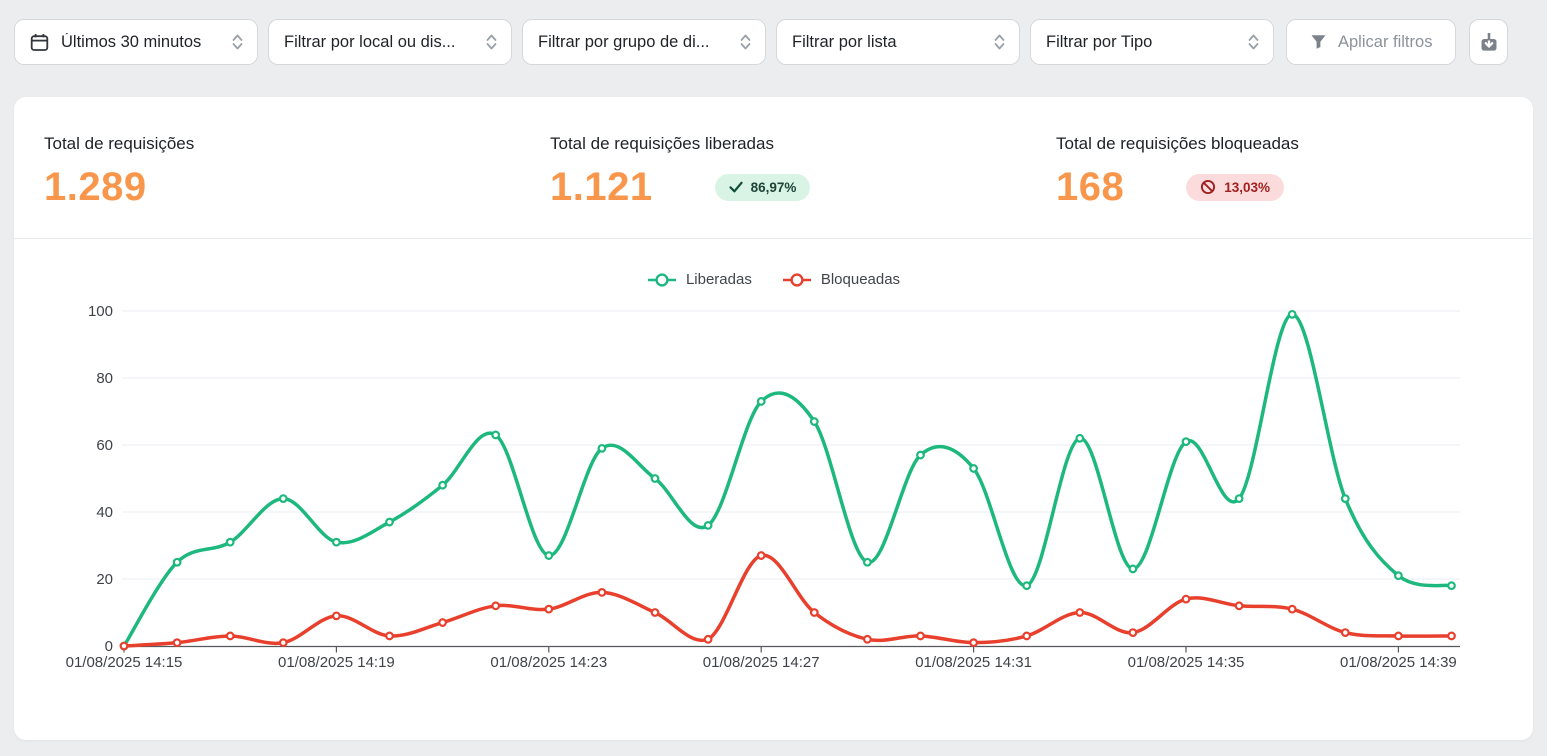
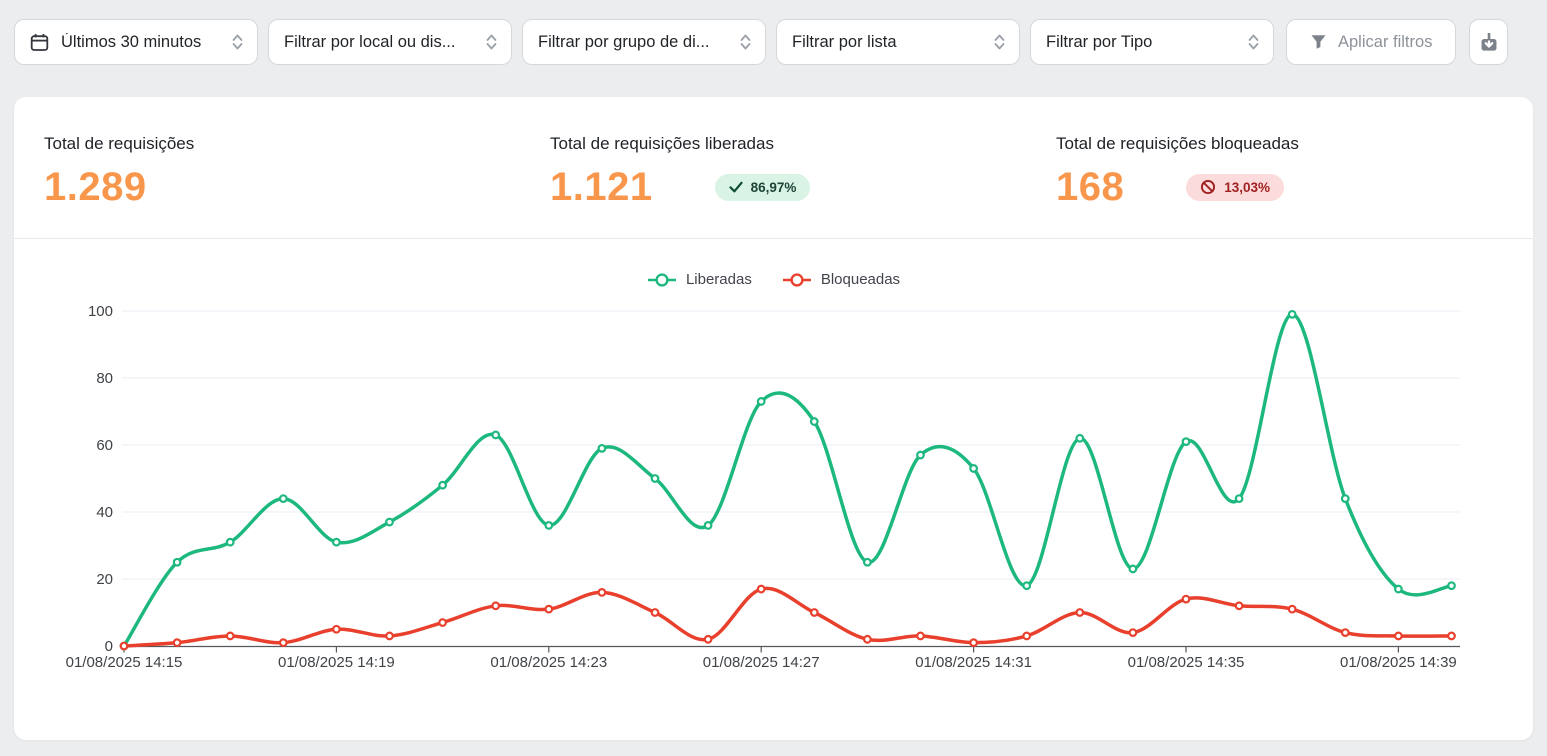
Bloqueadas/01/08/2025 14:19: 9 -> 5
Liberadas/01/08/2025 14:23: 27 -> 36
Bloqueadas/01/08/2025 14:27: 27 -> 17
Liberadas/01/08/2025 14:39: 21 -> 17
